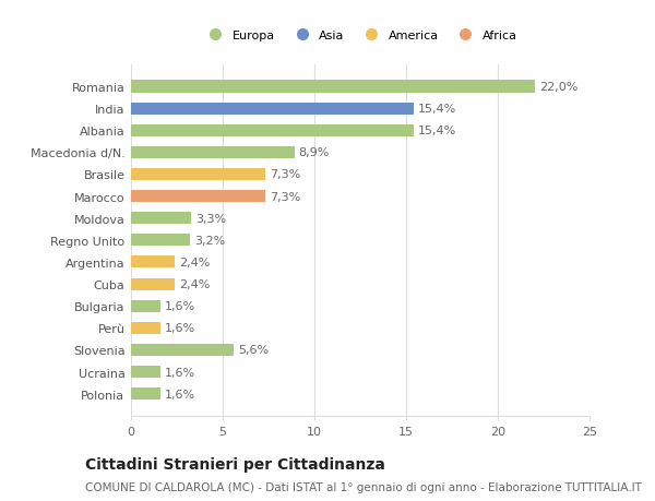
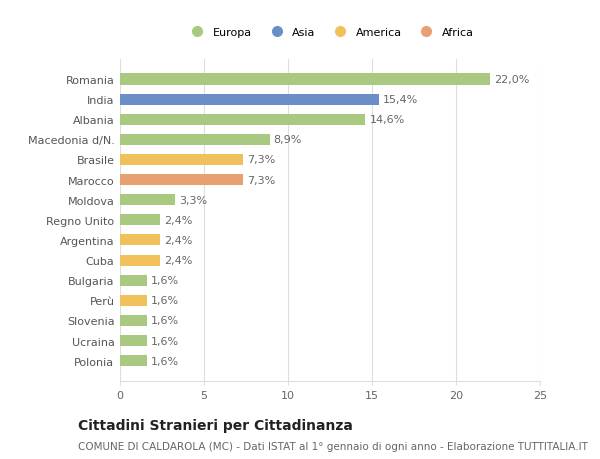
Albania: 15,4% -> 14,6%
Regno Unito: 3,2% -> 2,4%
Slovenia: 5,6% -> 1,6%
